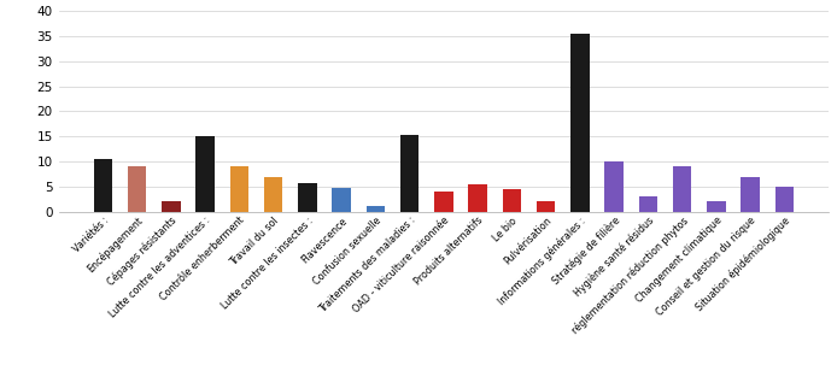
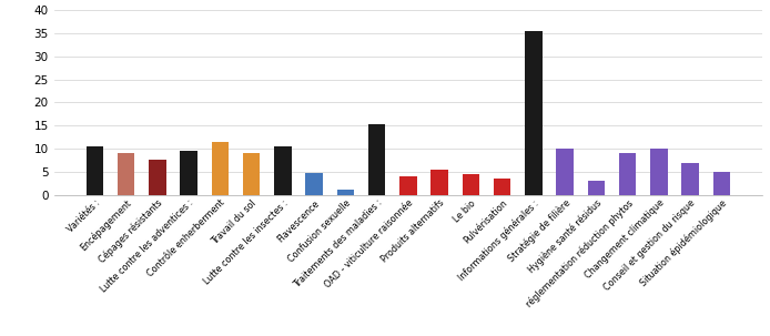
Cépages résistants: 2.0 -> 7.5
Lutte contre les adventices :: 15.0 -> 9.5
Contrôle enherberment: 9.0 -> 11.5
Travail du sol: 7.0 -> 9.0
Lutte contre les insectes :: 5.7 -> 10.5
Pulvérisation: 2.0 -> 3.5
Changement climatique: 2.0 -> 10.0
